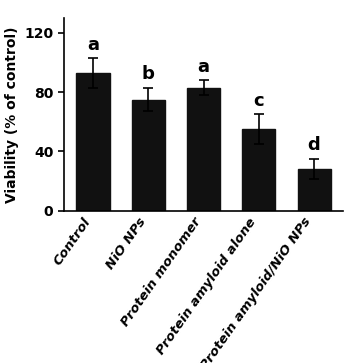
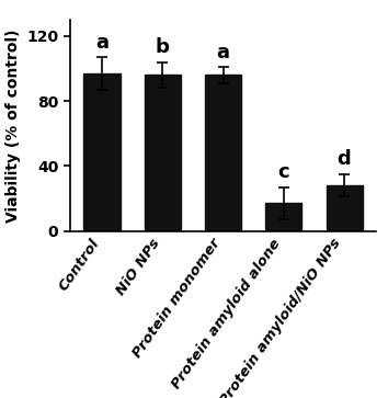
Control: 93 -> 97
NiO NPs: 75 -> 96
Protein monomer: 83 -> 96
Protein amyloid alone: 55 -> 17
